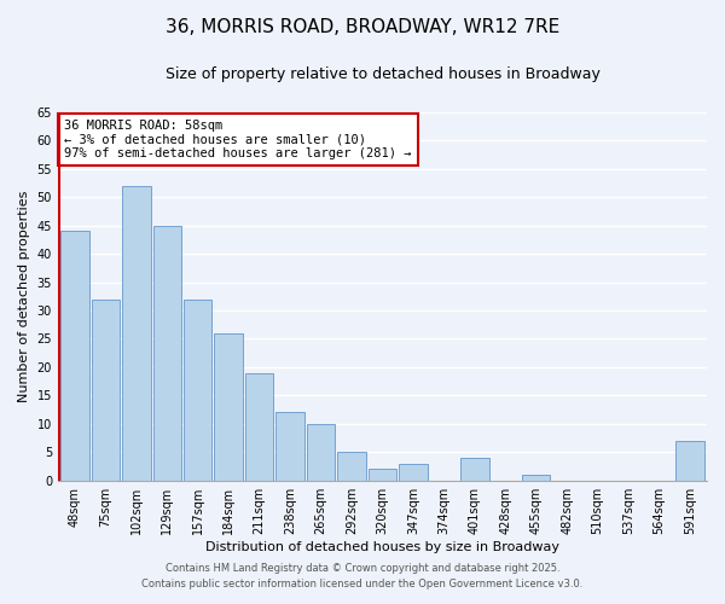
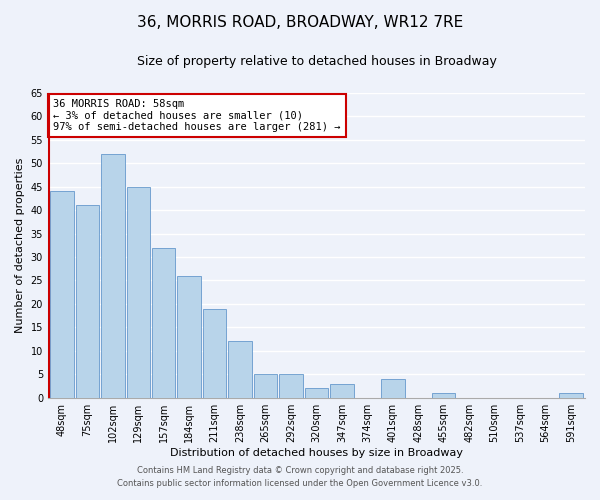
75sqm: 32 -> 41
265sqm: 10 -> 5
591sqm: 7 -> 1
